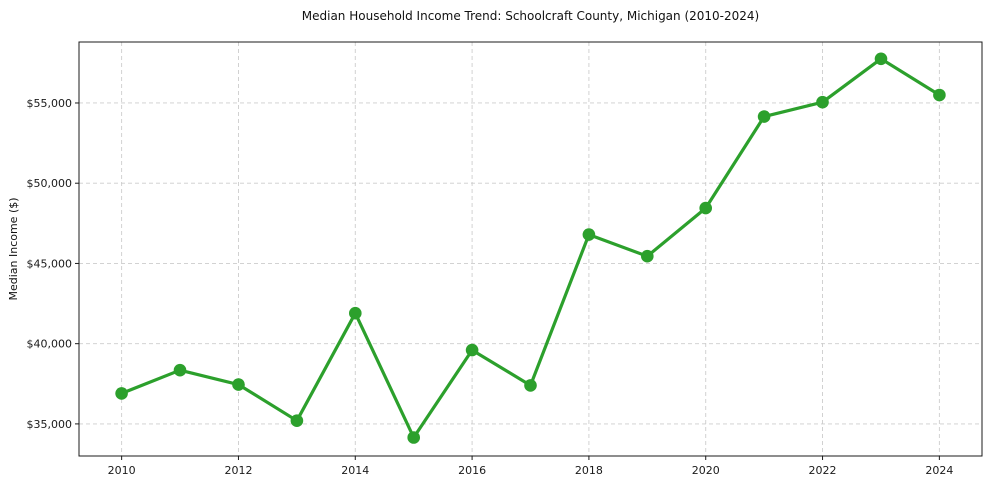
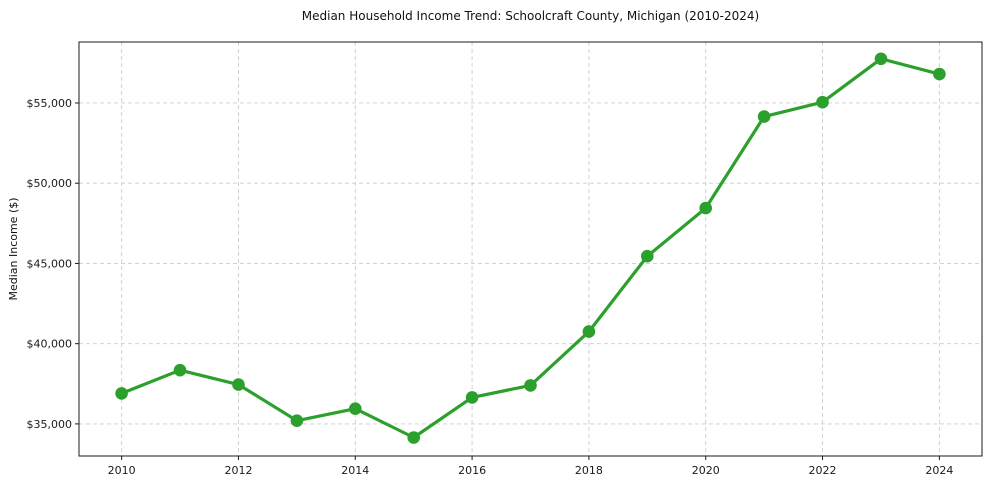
2014: $41900 -> $36000
2016: $39600 -> $36600
2018: $46800 -> $40800
2024: $55500 -> $56800
